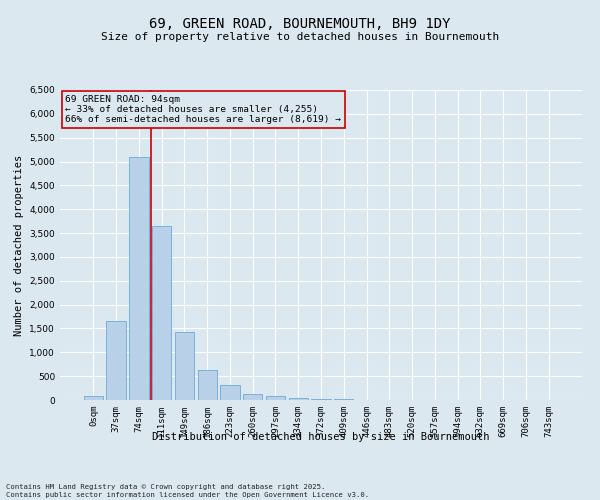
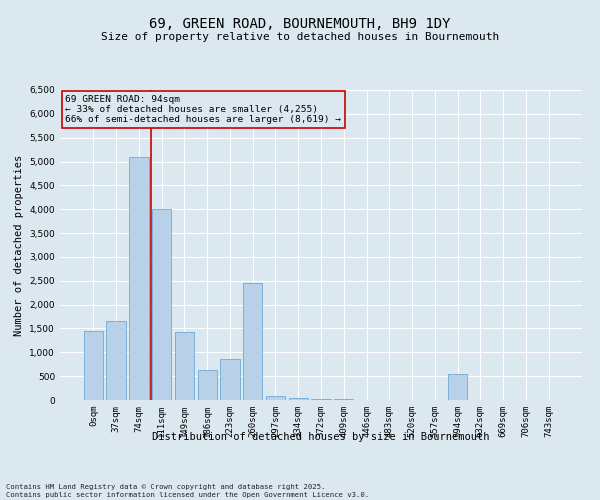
0sqm: 80 -> 1,450
111sqm: 3,650 -> 4,000
223sqm: 310 -> 850
260sqm: 130 -> 2,450
594sqm: 0 -> 550
